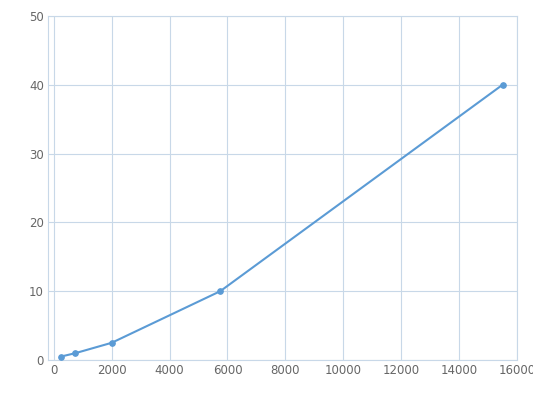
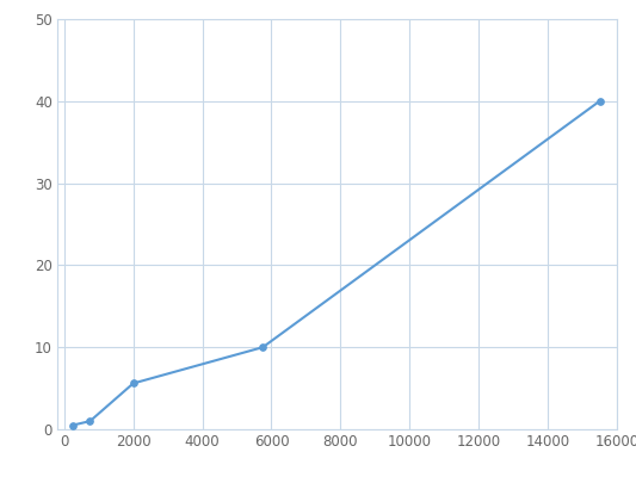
2000: 2.5 -> 5.6
